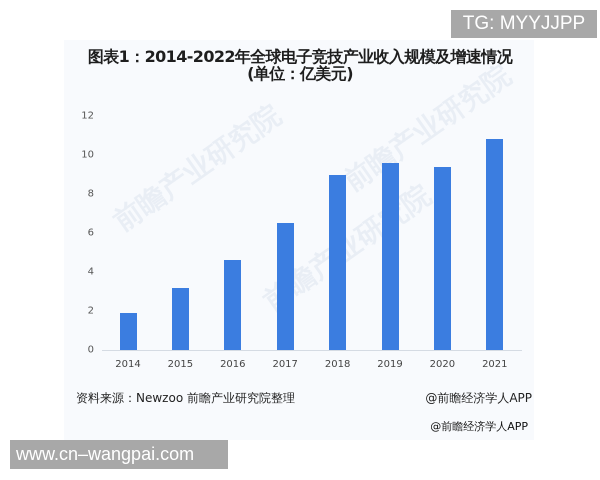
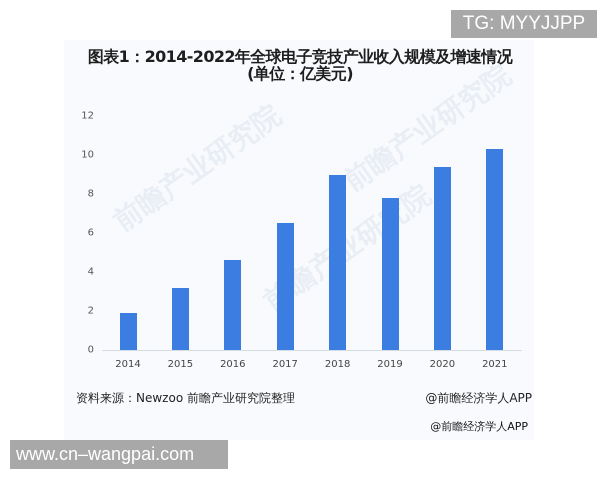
2019: 9.6 -> 7.8
2021: 10.8 -> 10.3
